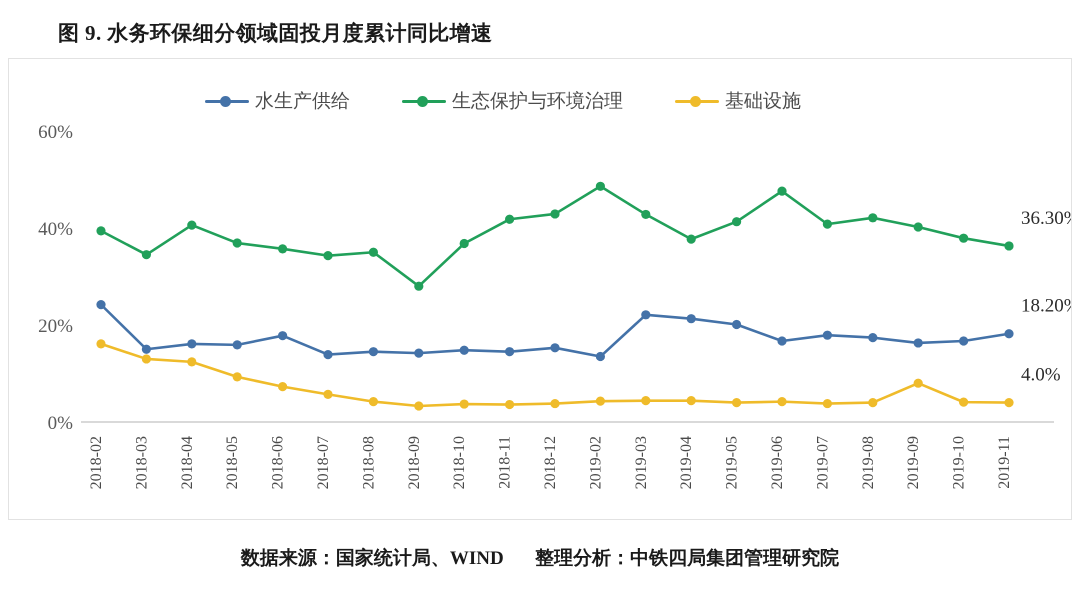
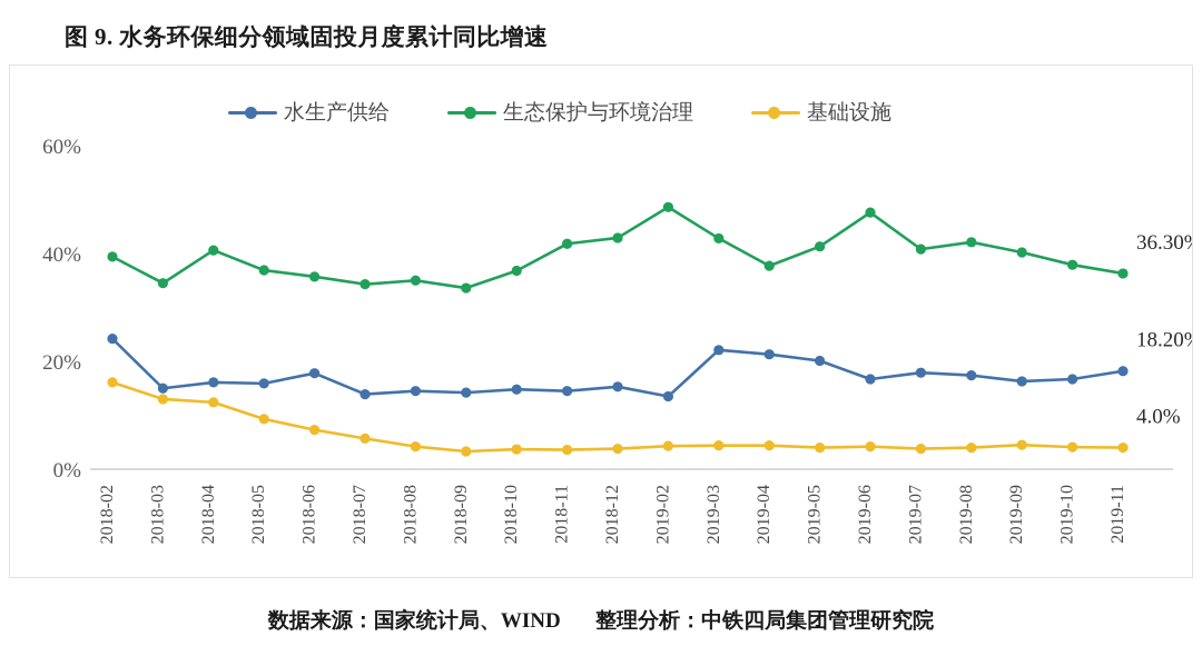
生态保护与环境治理/2018-09: 28% -> 34%
基础设施/2019-09: 8% -> 4%
